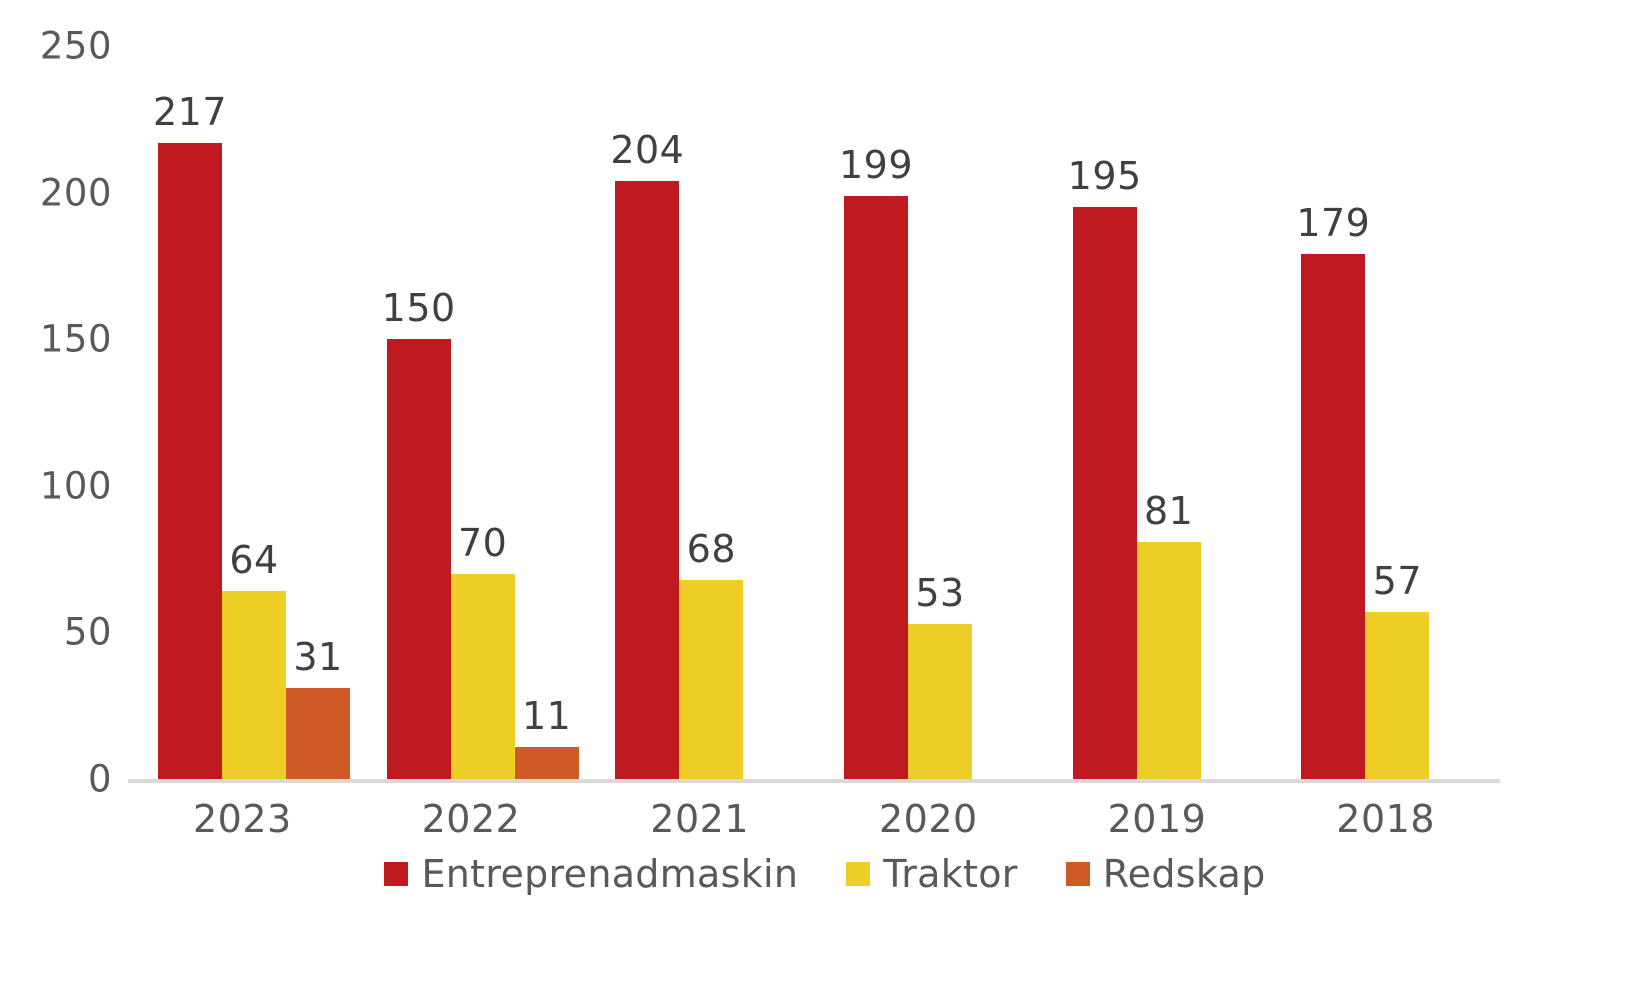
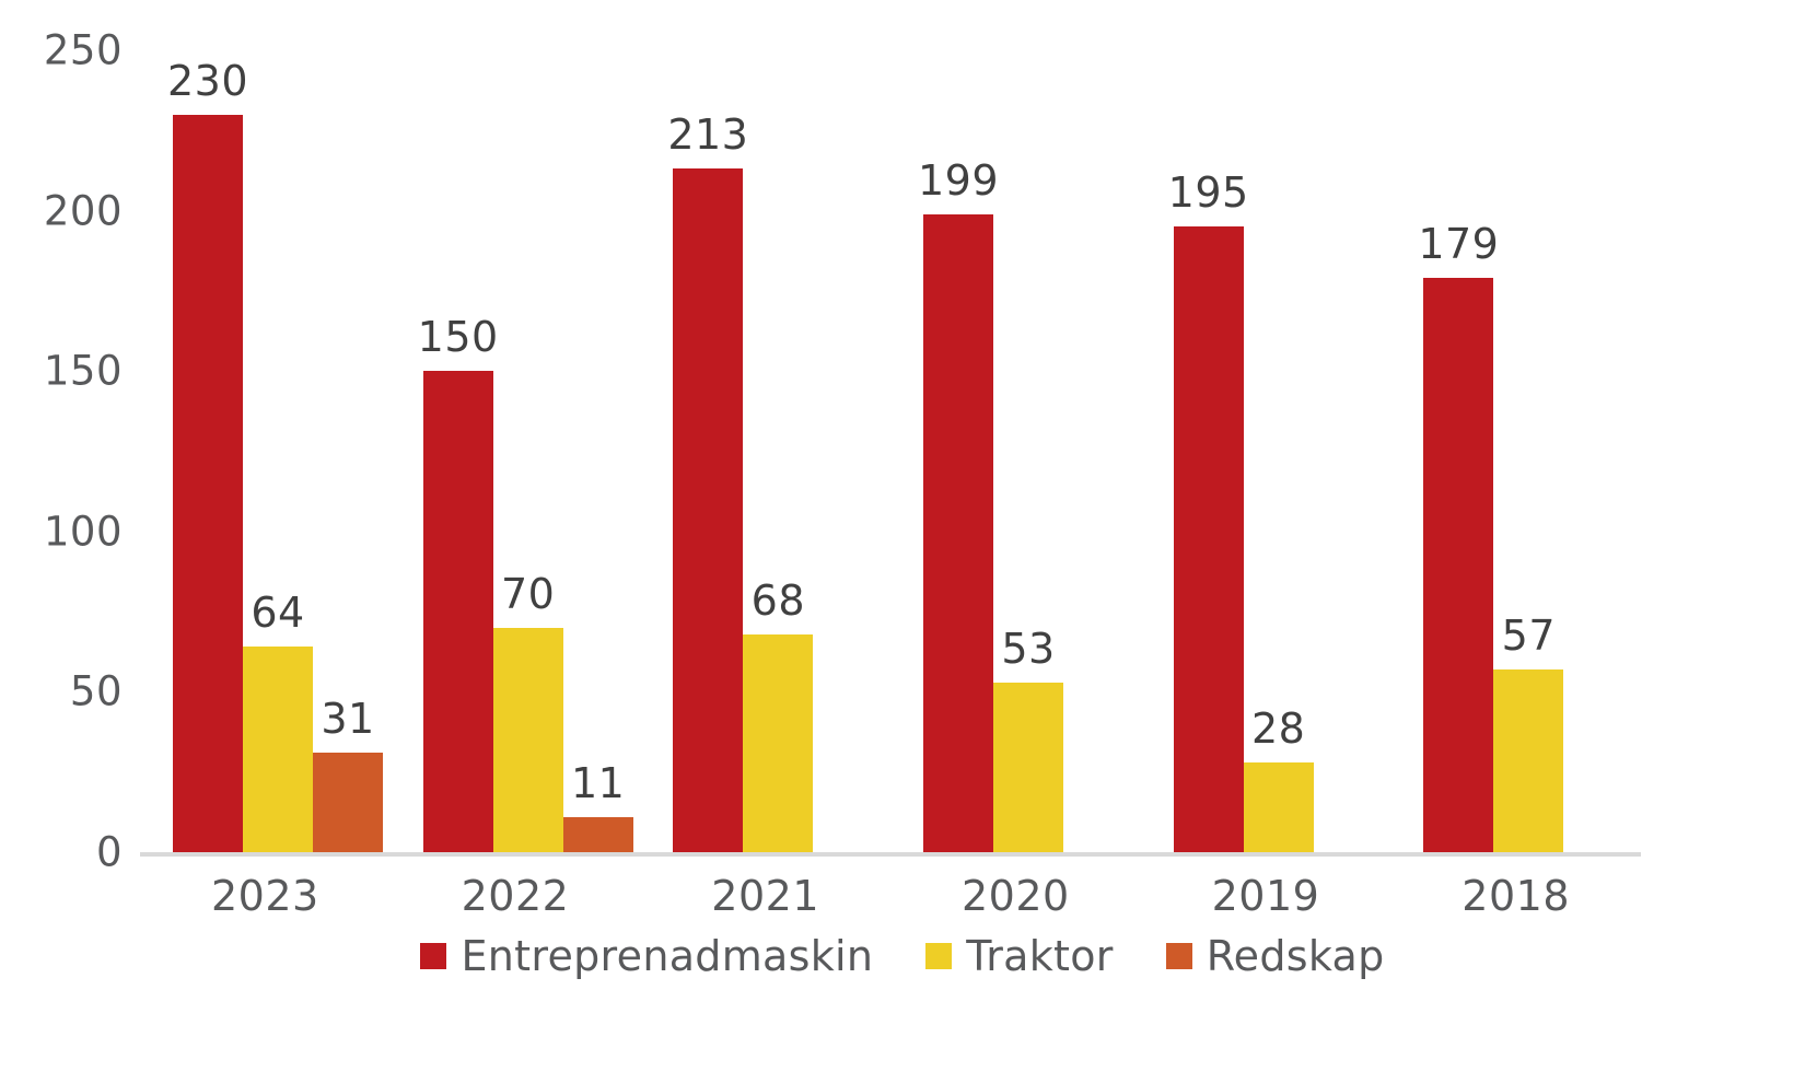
Entreprenadmaskin/2023: 217 -> 230
Entreprenadmaskin/2021: 204 -> 213
Traktor/2019: 81 -> 28
